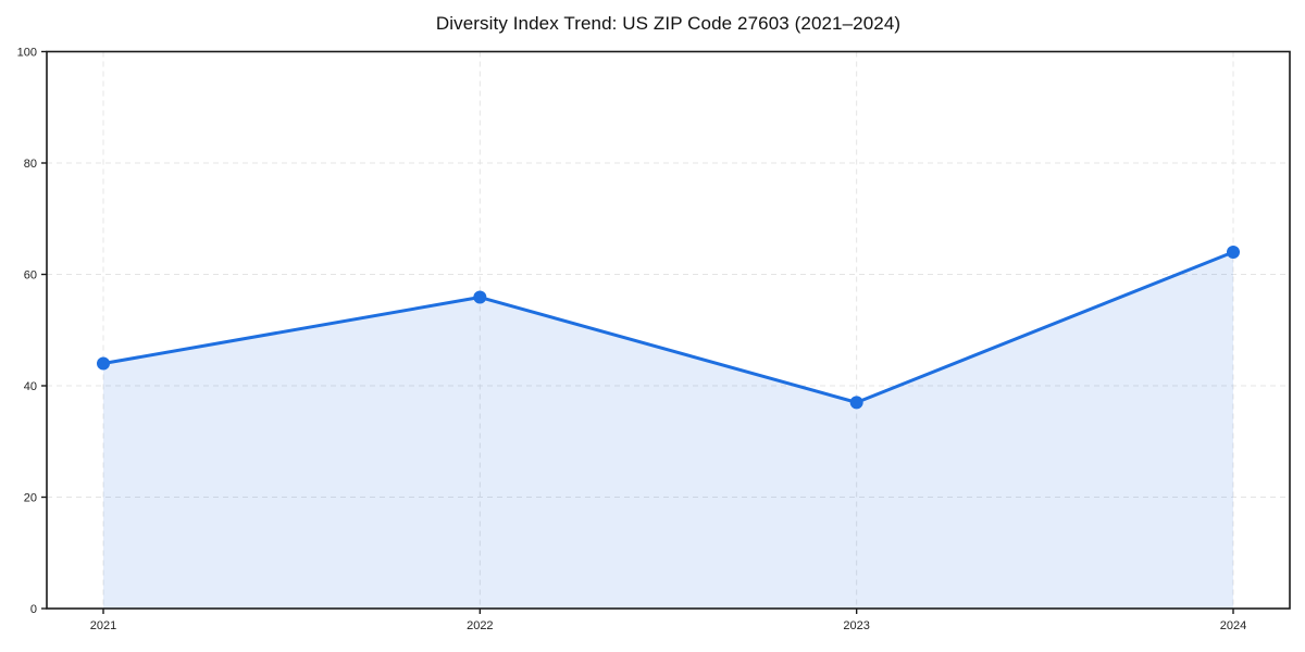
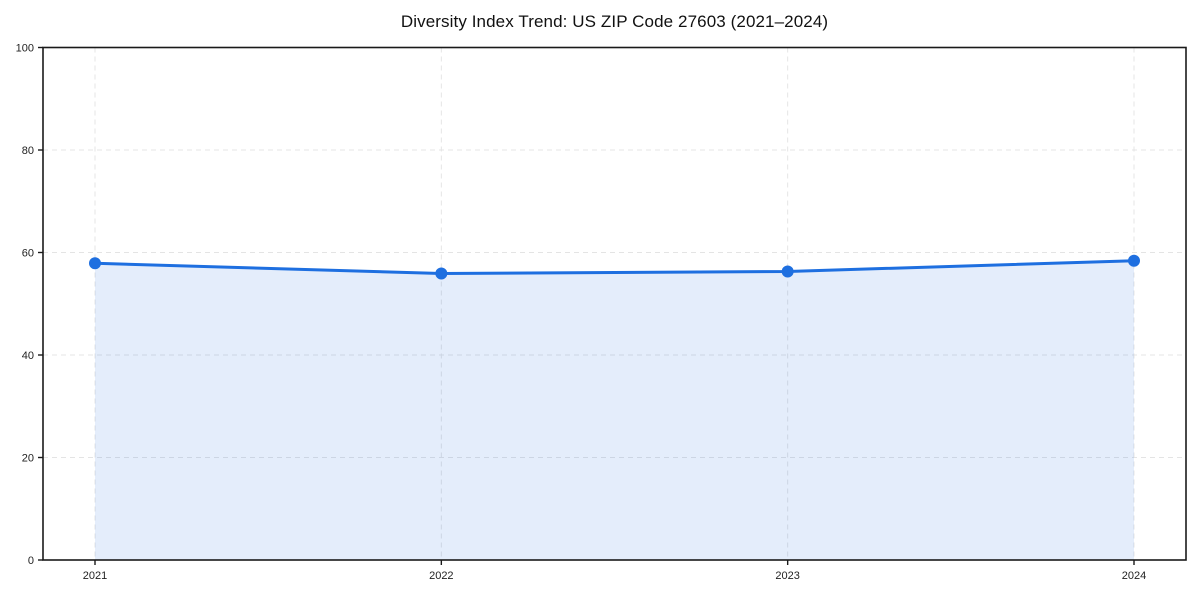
2021: 44 -> 58
2023: 37 -> 56
2024: 64 -> 58
